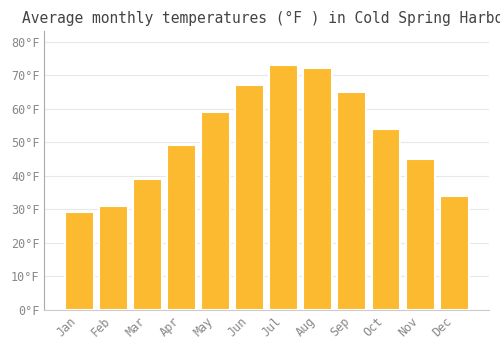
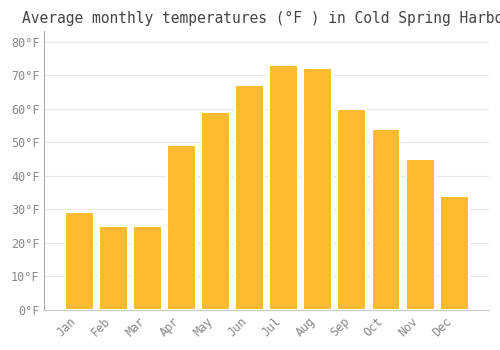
Feb: 31°F -> 25°F
Mar: 39°F -> 25°F
Sep: 65°F -> 60°F
